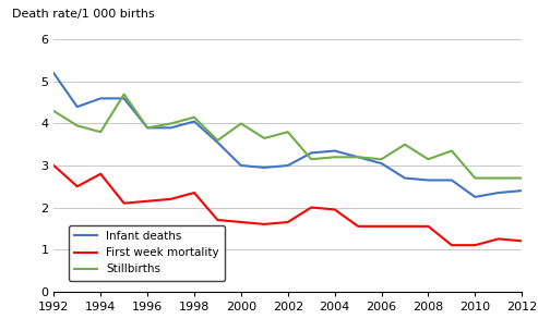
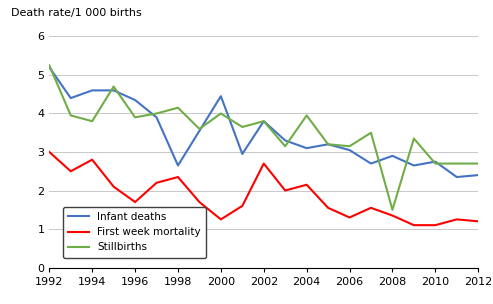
Stillbirths/1992: 4.30 -> 5.25
Infant deaths/1996: 3.90 -> 4.35
First week mortality/1996: 2.15 -> 1.70
Infant deaths/1998: 4.05 -> 2.65
Infant deaths/2000: 3.00 -> 4.45
First week mortality/2000: 1.65 -> 1.25
Infant deaths/2002: 3.00 -> 3.80
First week mortality/2002: 1.65 -> 2.70
Infant deaths/2004: 3.35 -> 3.10
First week mortality/2004: 1.95 -> 2.15
Stillbirths/2004: 3.20 -> 3.95
First week mortality/2006: 1.55 -> 1.30
Infant deaths/2008: 2.65 -> 2.90
First week mortality/2008: 1.55 -> 1.35
Stillbirths/2008: 3.15 -> 1.50
Infant deaths/2010: 2.25 -> 2.75
